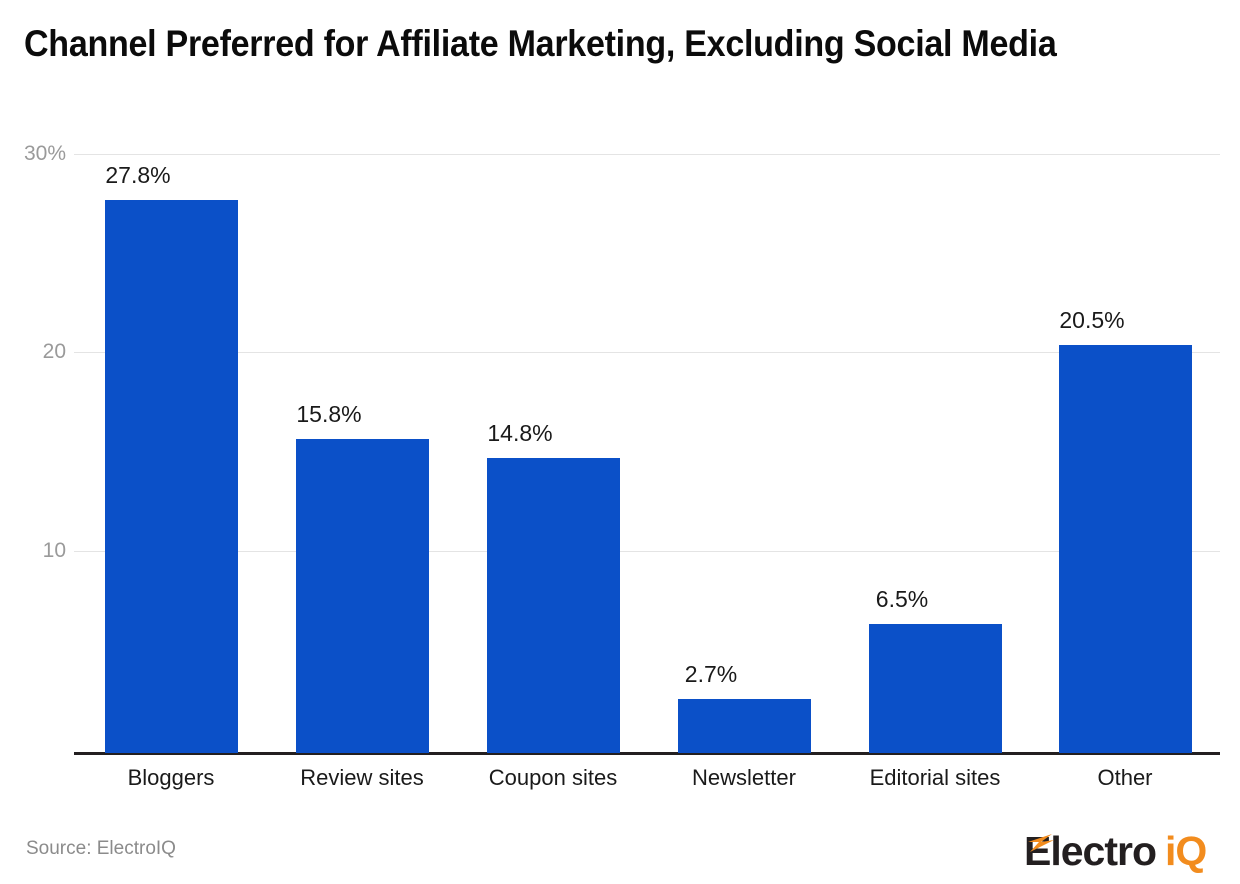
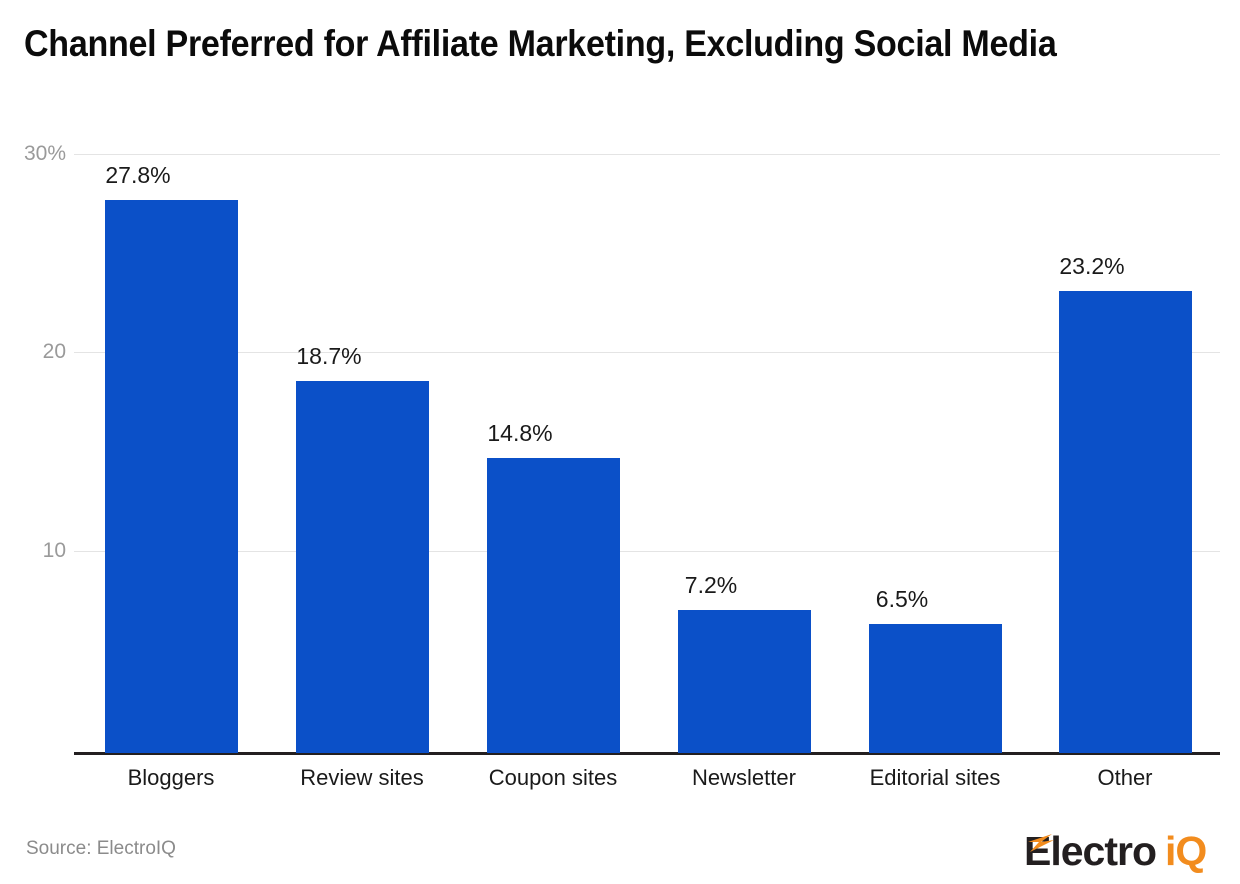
Review sites: 15.8% -> 18.7%
Newsletter: 2.7% -> 7.2%
Other: 20.5% -> 23.2%
